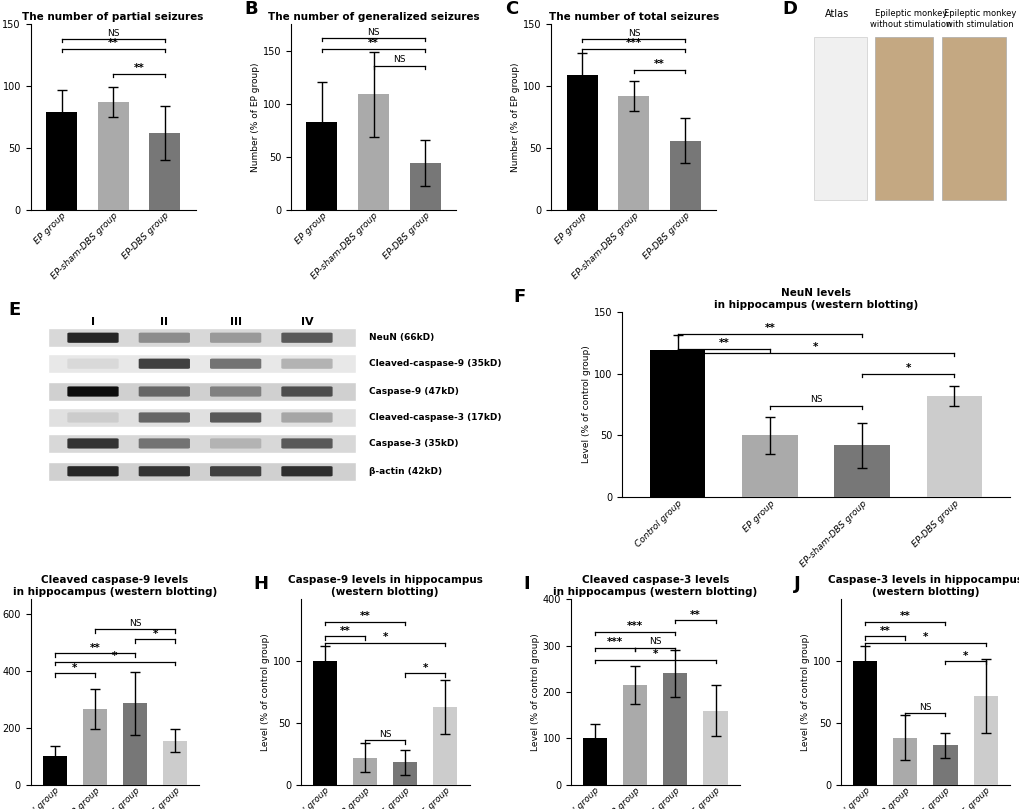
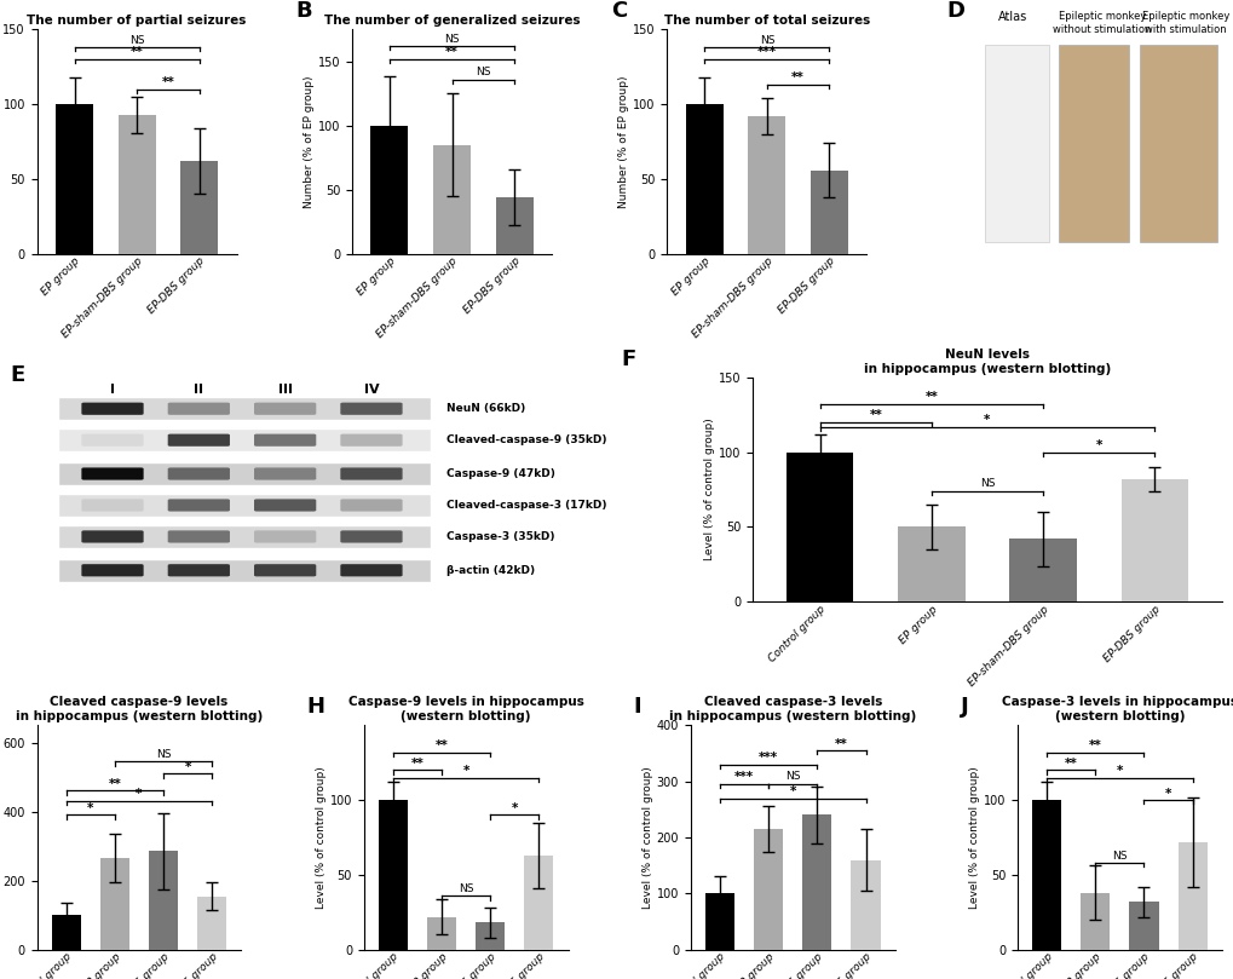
The number of partial seizures/EP group: 79 -> 100
The number of partial seizures/EP-sham-DBS group: 87 -> 93
The number of generalized seizures/EP group: 83 -> 100
The number of generalized seizures/EP-sham-DBS group: 109 -> 85
The number of total seizures/EP group: 109 -> 100
NeuN levels in hippocampus (western blotting)/Control group: 119 -> 100
